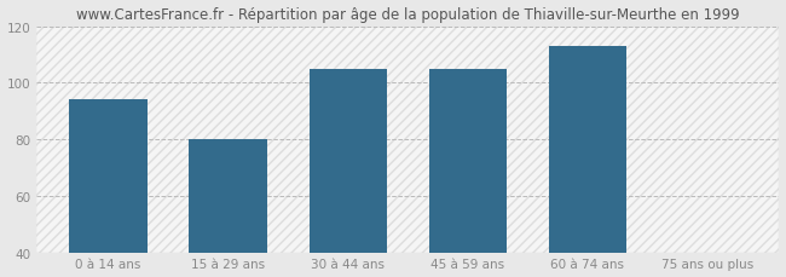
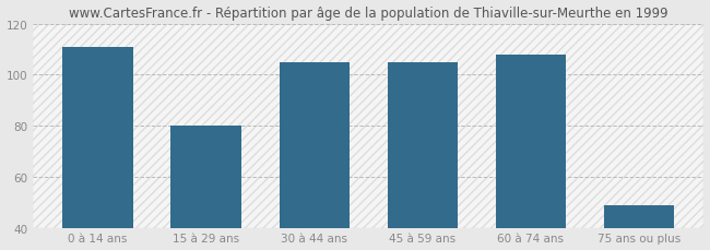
0 à 14 ans: 94 -> 111
60 à 74 ans: 113 -> 108
75 ans ou plus: 40 -> 49
